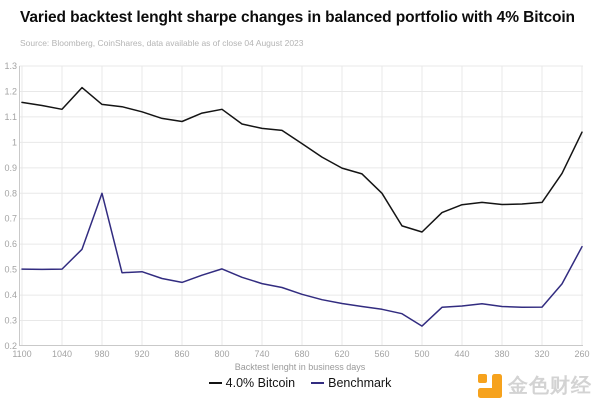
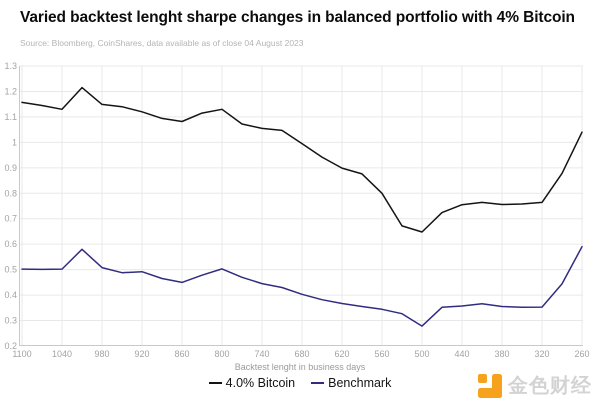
Benchmark/980: 0.80 -> 0.51
